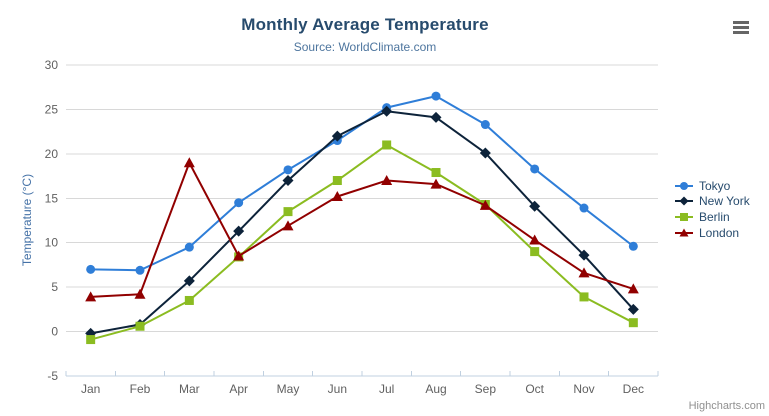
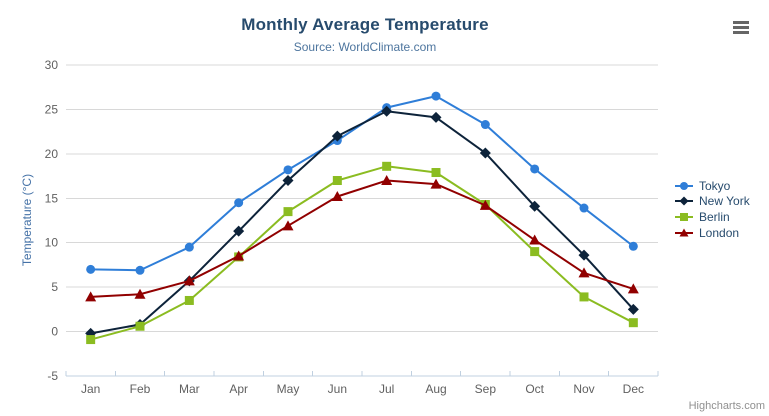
London/Mar: 19 -> 6
Berlin/Jul: 21 -> 19
